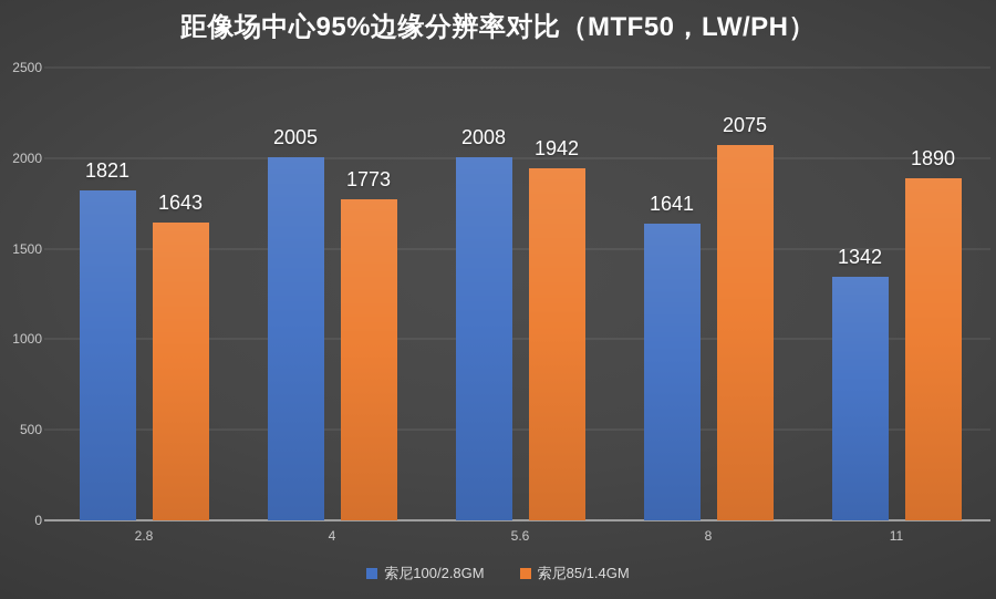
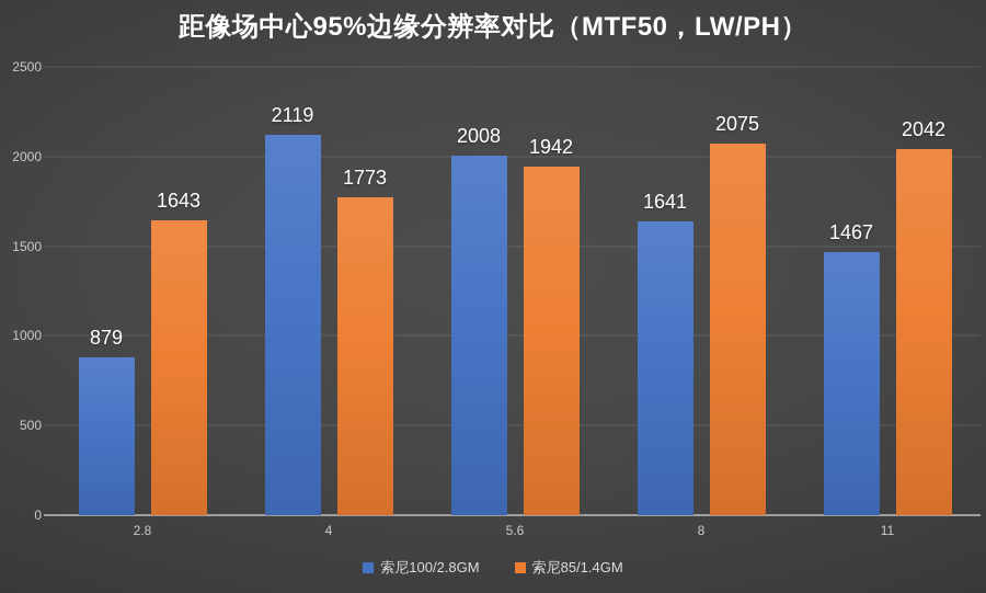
索尼100/2.8GM/2.8: 1821 -> 879
索尼100/2.8GM/4: 2005 -> 2119
索尼100/2.8GM/11: 1342 -> 1467
索尼85/1.4GM/11: 1890 -> 2042
